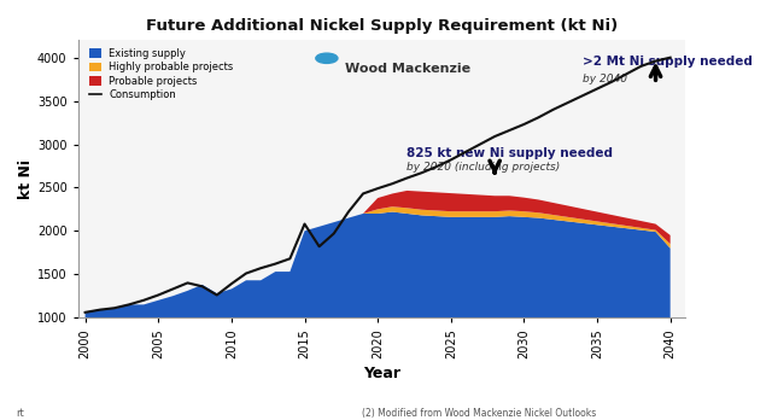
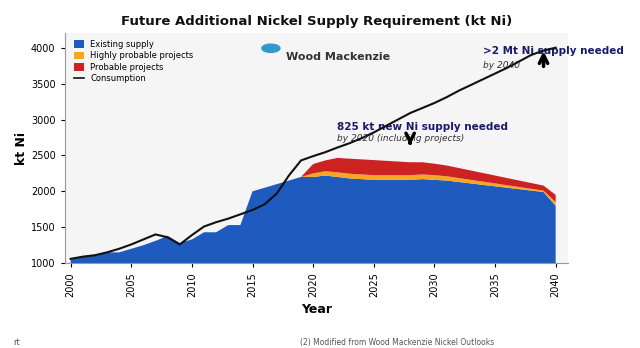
Consumption/2015: 2080 -> 1740
